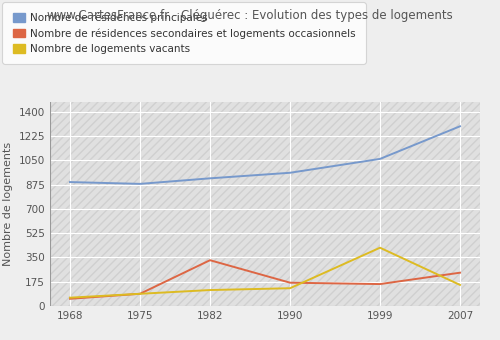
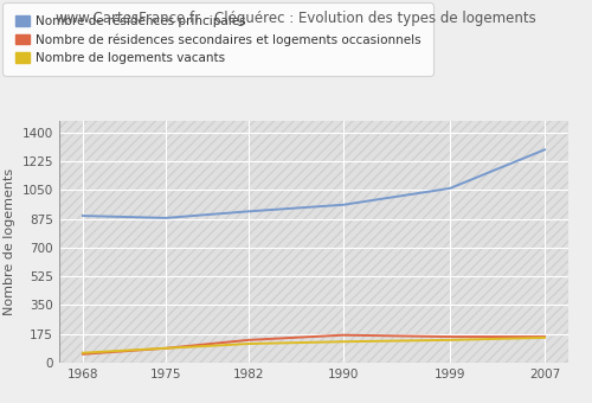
Nombre de résidences secondaires et logements occasionnels/1982: 330 -> 140
Nombre de logements vacants/1999: 420 -> 140
Nombre de résidences secondaires et logements occasionnels/2007: 240 -> 160
